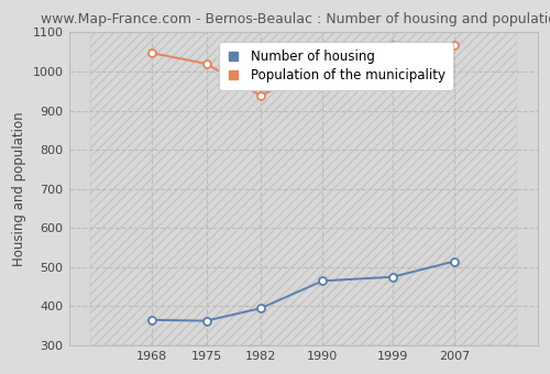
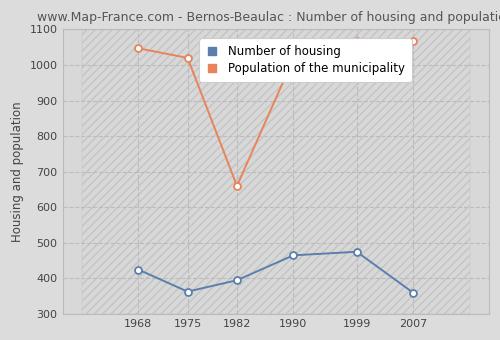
Number of housing/1968: 365 -> 425
Population of the municipality/1982: 938 -> 660
Number of housing/2007: 515 -> 360
